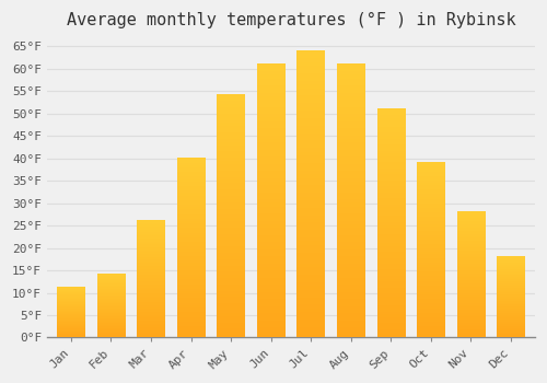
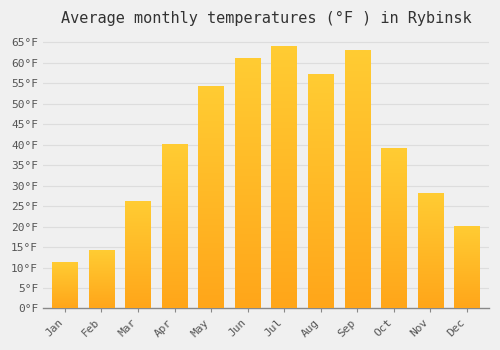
Aug: 61°F -> 57°F
Sep: 51°F -> 63°F
Dec: 18°F -> 20°F
